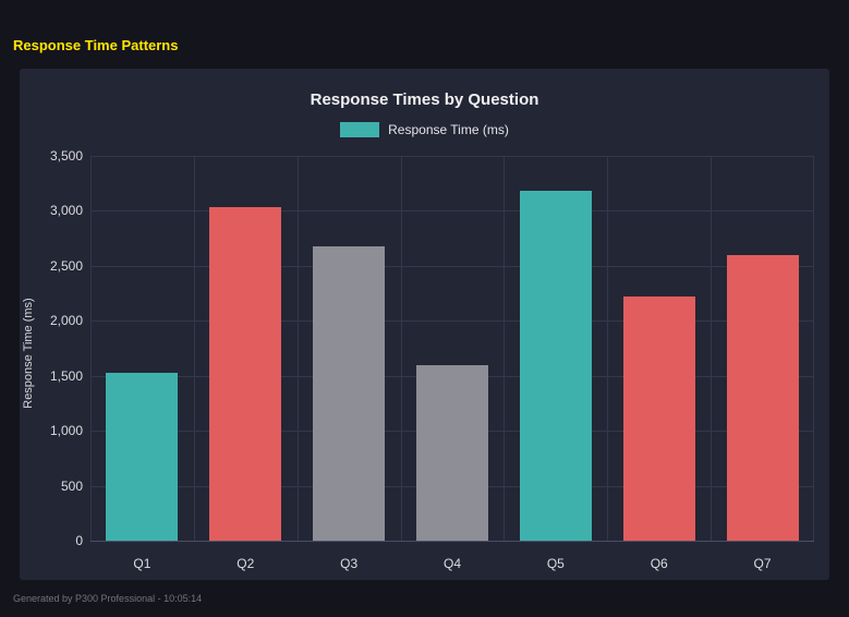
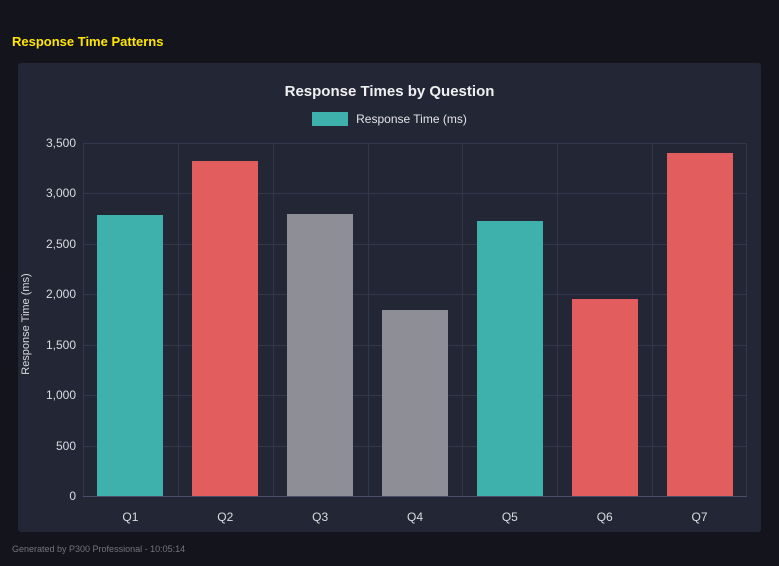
Q1: 1530 -> 2790
Q2: 3030 -> 3320
Q3: 2680 -> 2800
Q4: 1600 -> 1840
Q5: 3180 -> 2720
Q6: 2220 -> 1960
Q7: 2600 -> 3400
